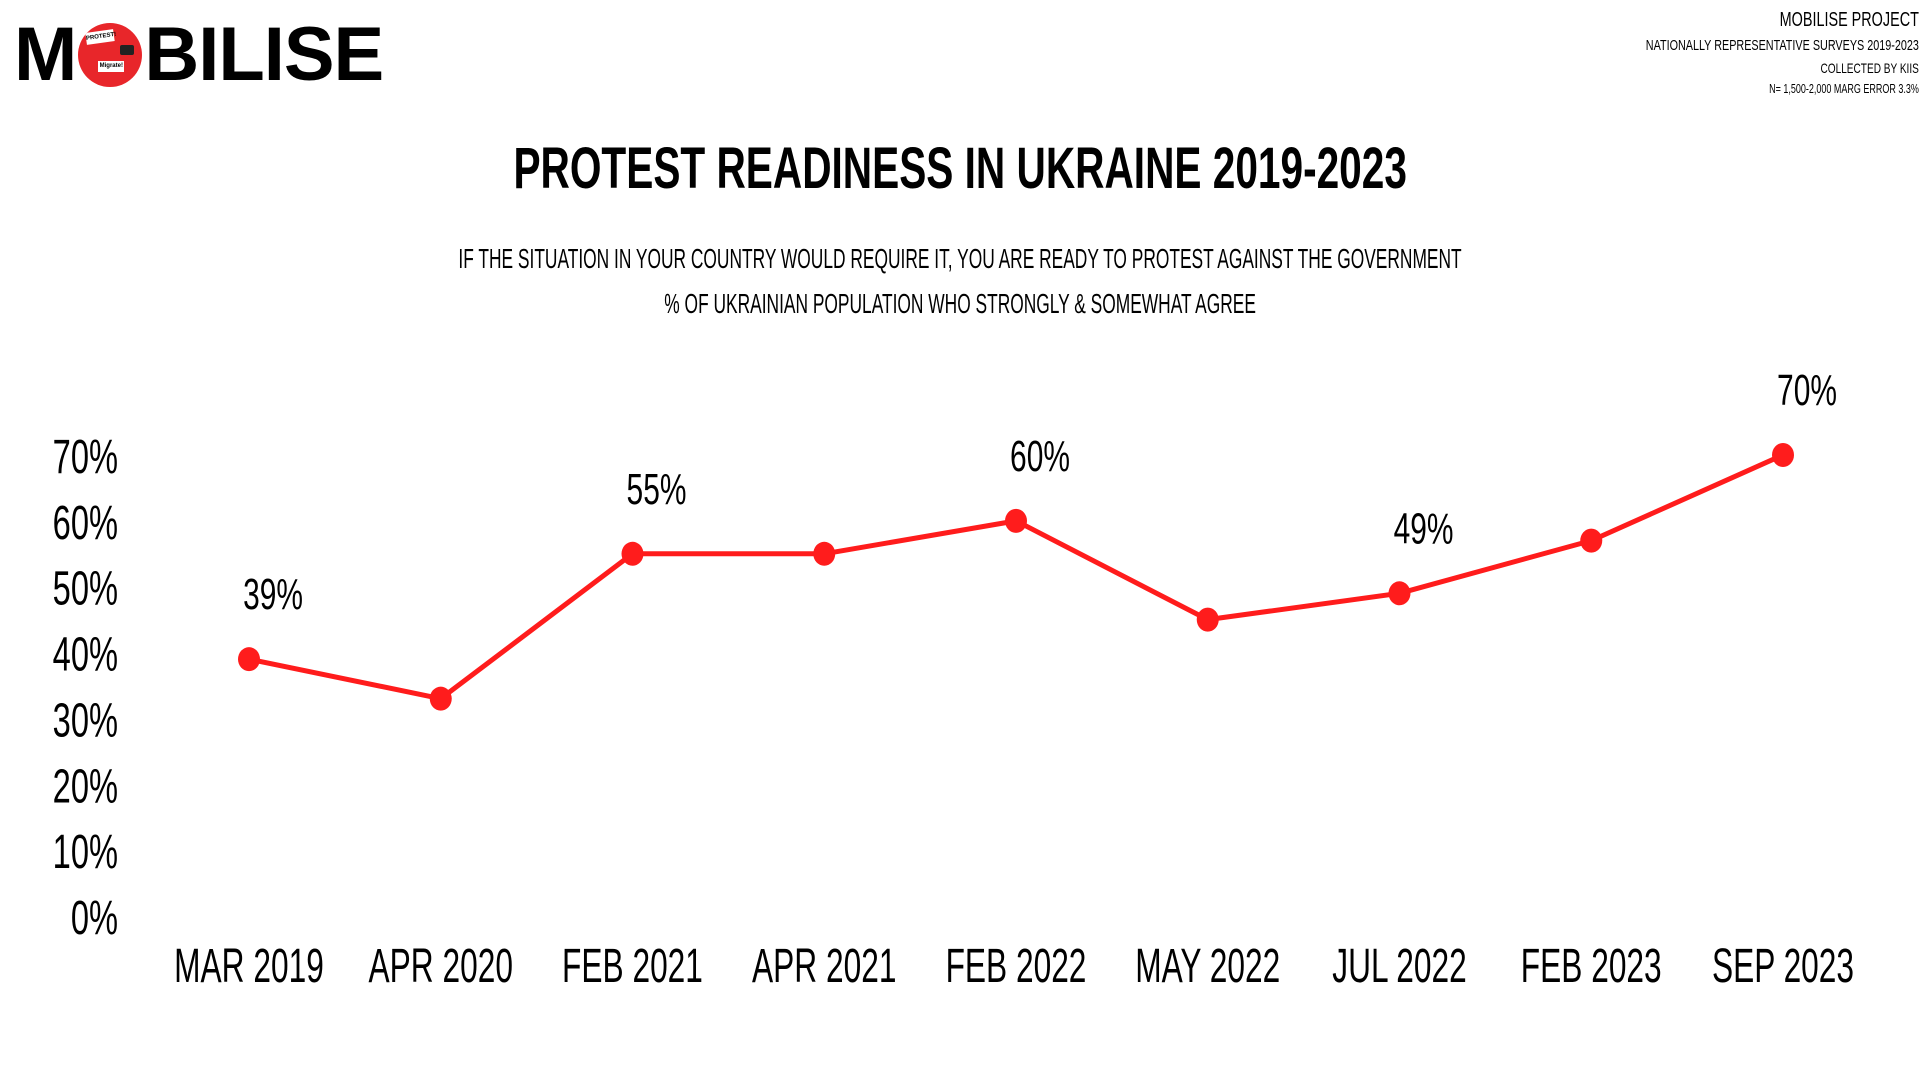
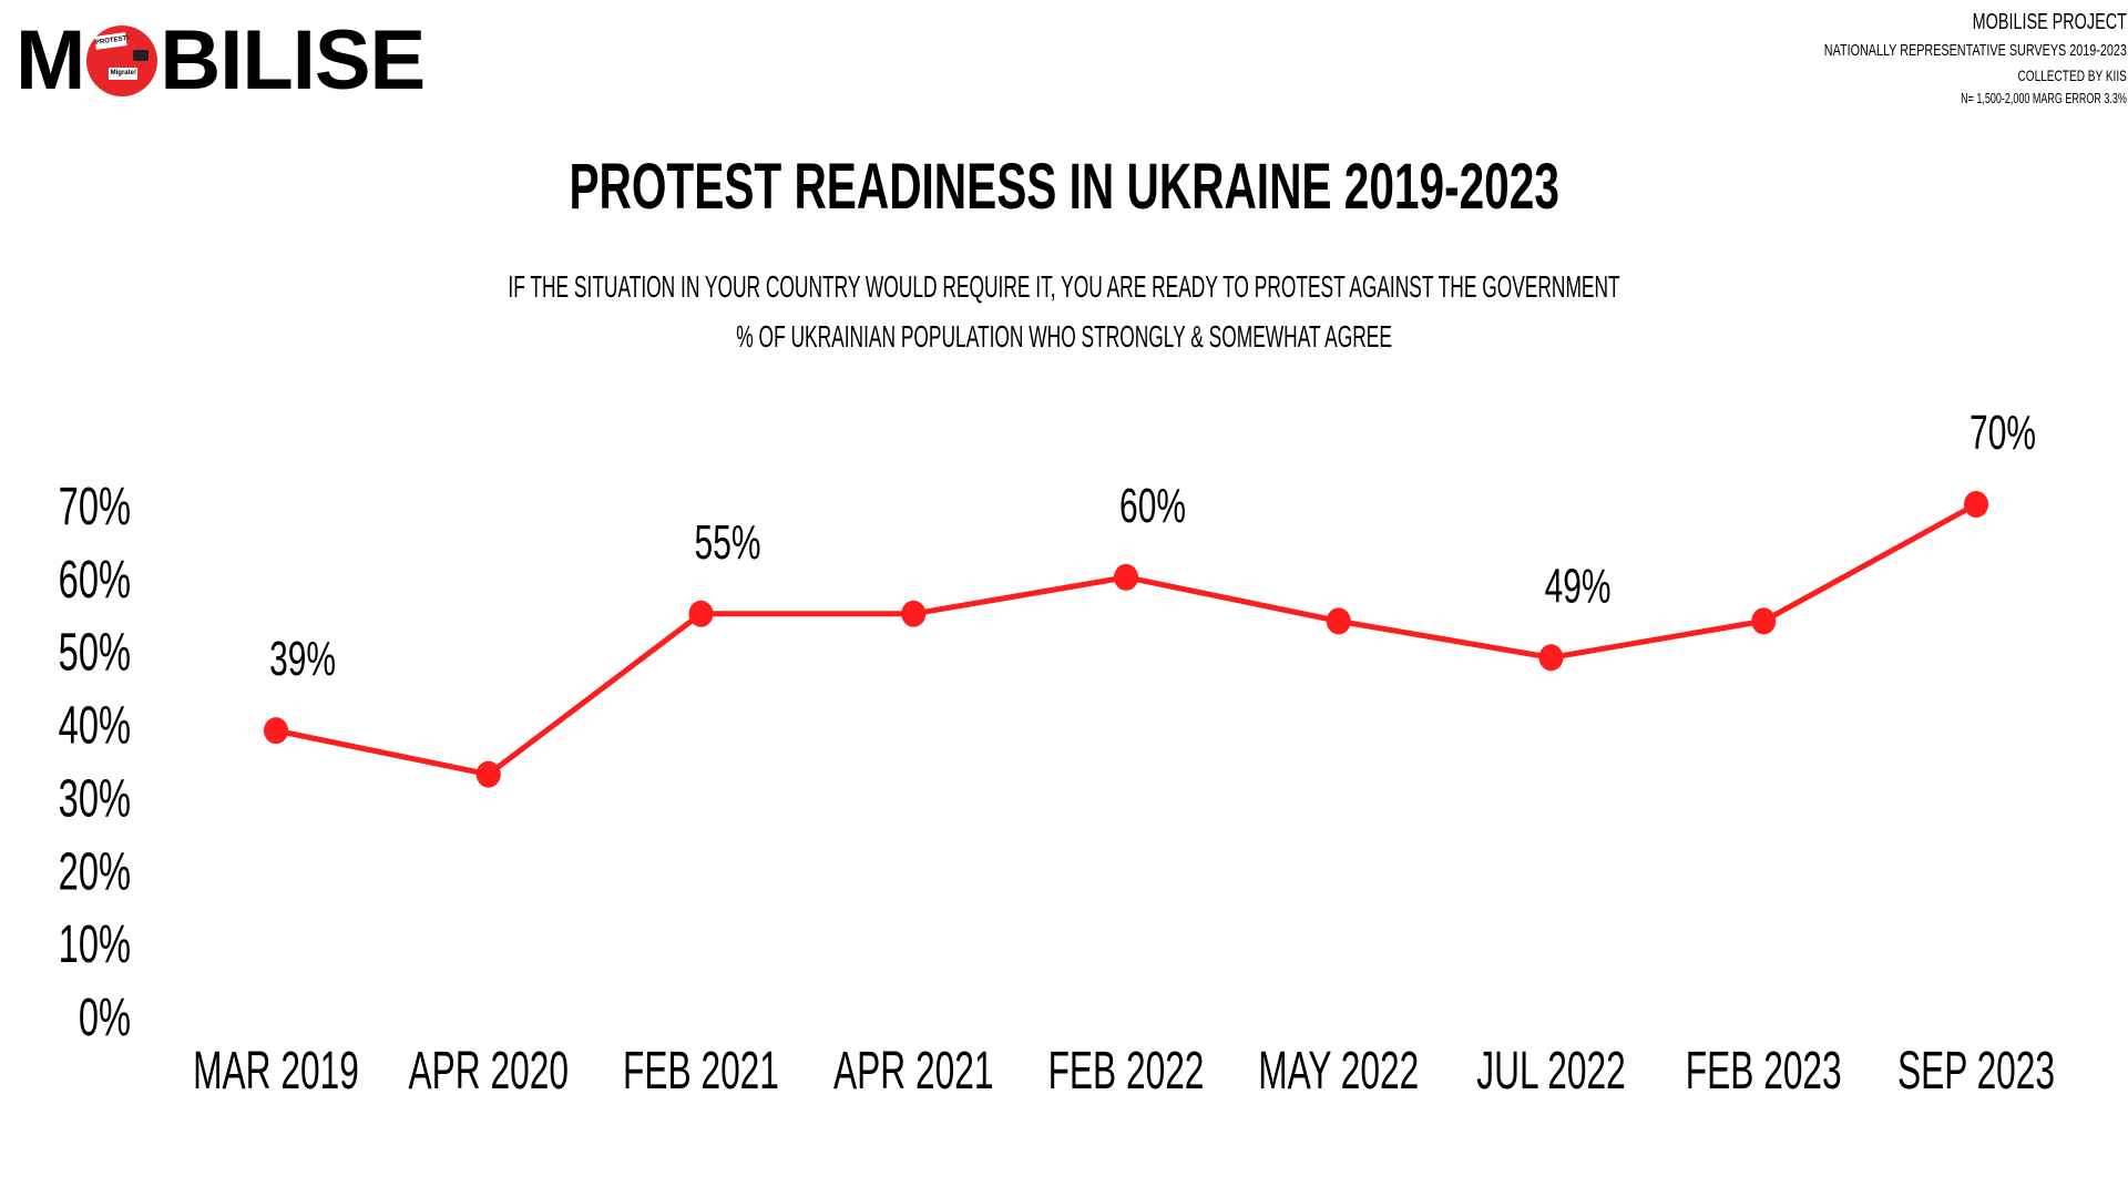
MAY 2022: 45% -> 54%
FEB 2023: 57% -> 54%
